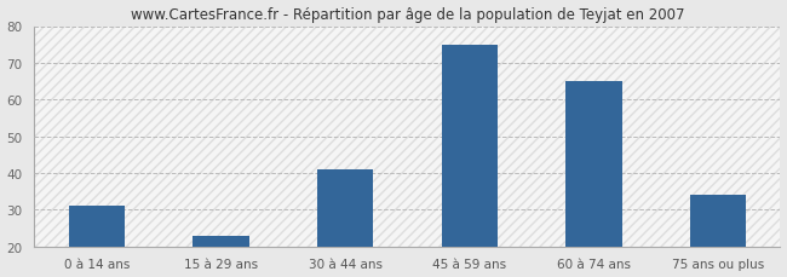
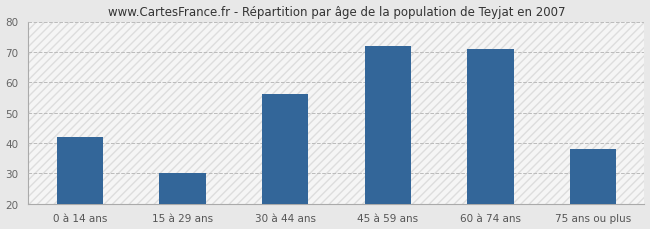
0 à 14 ans: 31 -> 42
15 à 29 ans: 23 -> 30
30 à 44 ans: 41 -> 56
45 à 59 ans: 75 -> 72
60 à 74 ans: 65 -> 71
75 ans ou plus: 34 -> 38
